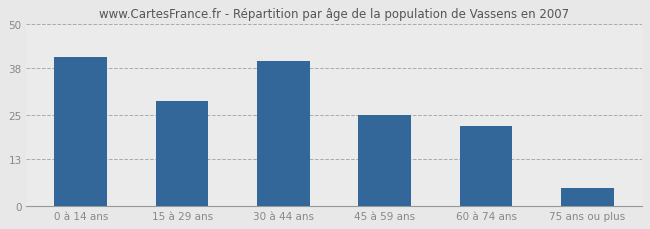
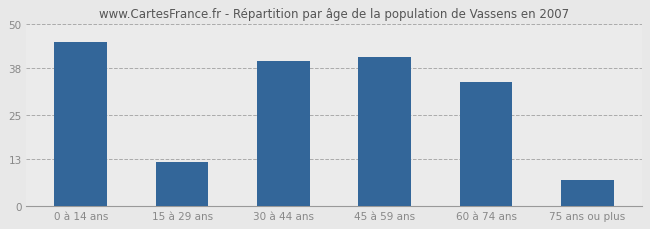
0 à 14 ans: 41 -> 45
15 à 29 ans: 29 -> 12
45 à 59 ans: 25 -> 41
60 à 74 ans: 22 -> 34
75 ans ou plus: 5 -> 7
